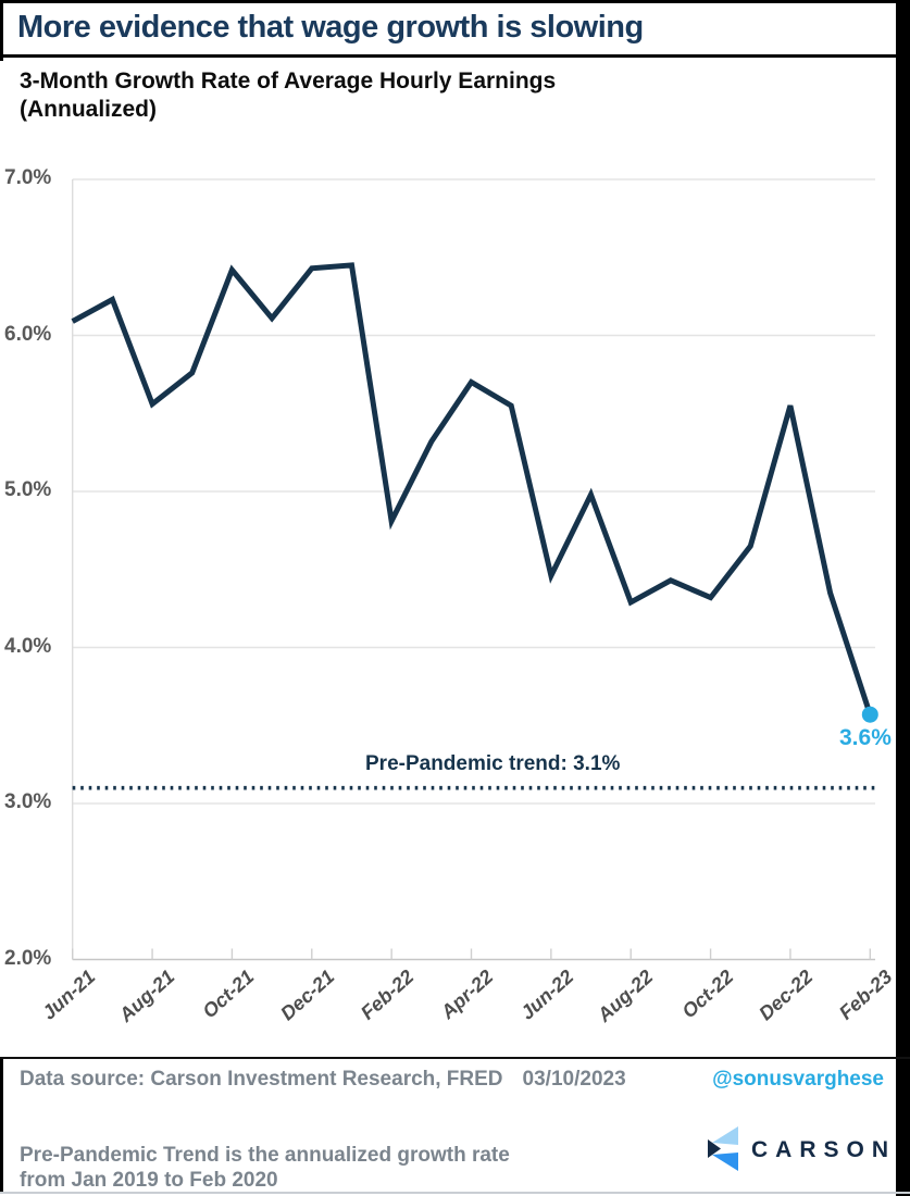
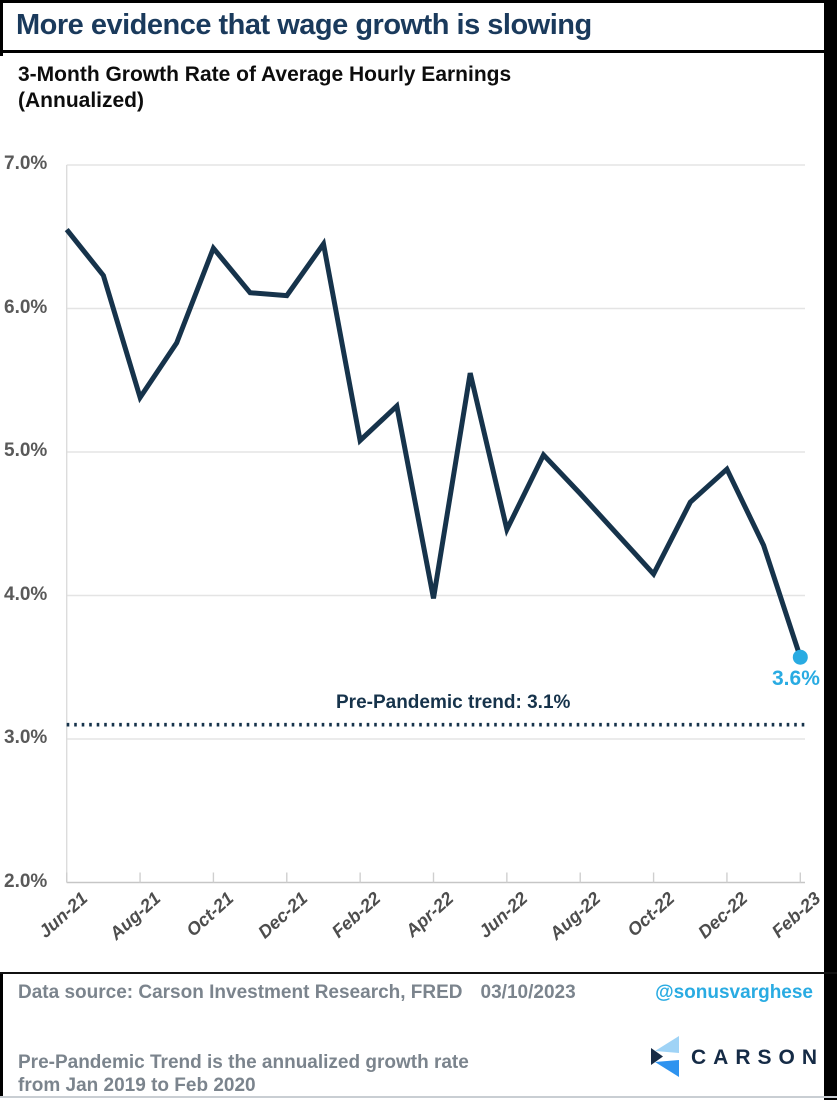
Jun-21: 6.09% -> 6.55%
Aug-21: 5.56% -> 5.38%
Dec-21: 6.43% -> 6.09%
Feb-22: 4.81% -> 5.08%
Apr-22: 5.70% -> 3.98%
Aug-22: 4.29% -> 4.71%
Oct-22: 4.32% -> 4.15%
Dec-22: 5.55% -> 4.88%
